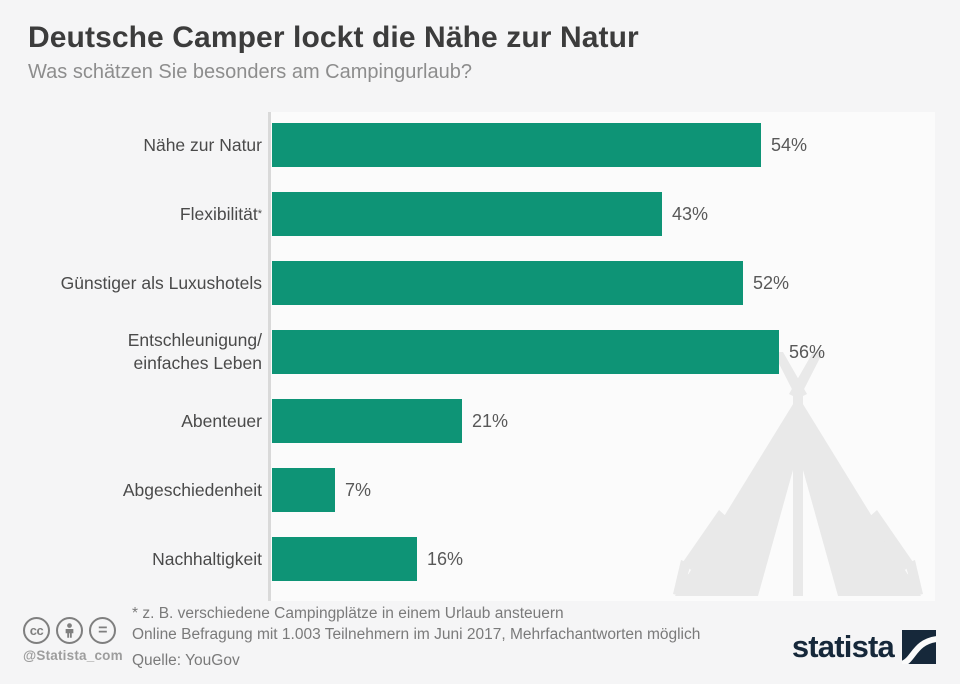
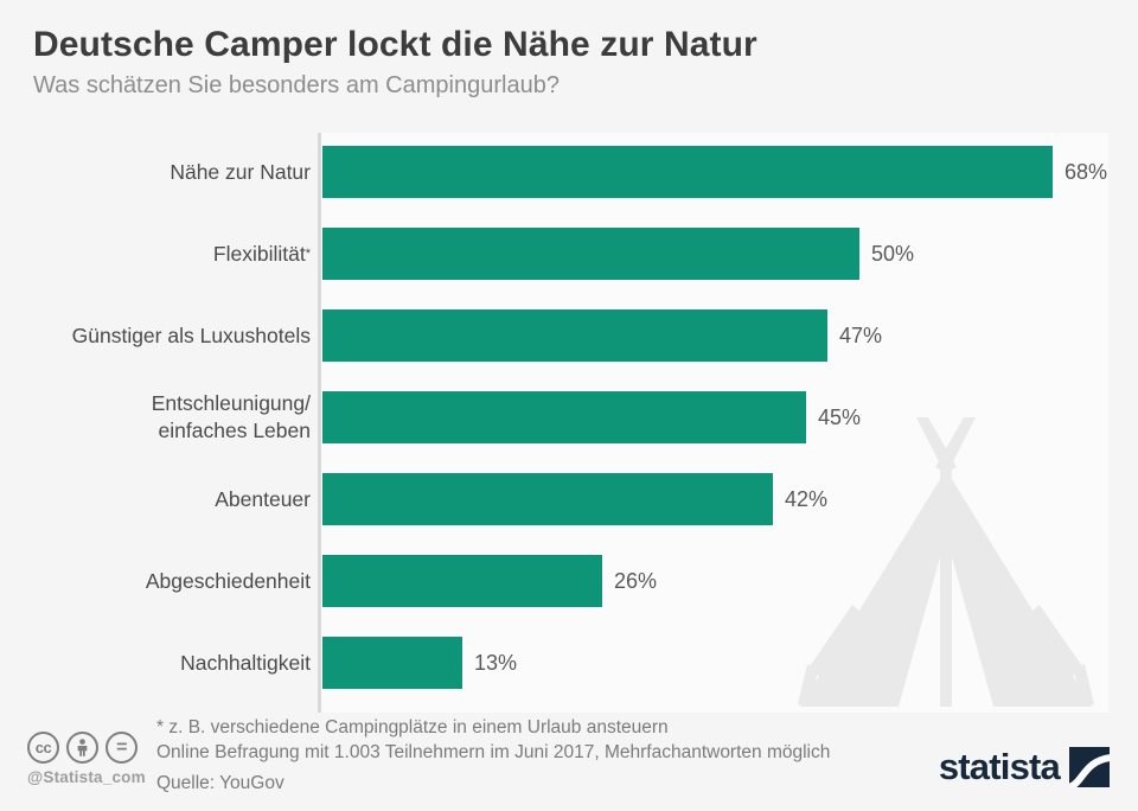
Nähe zur Natur: 54% -> 68%
Flexibilität*: 43% -> 50%
Günstiger als Luxushotels: 52% -> 47%
Entschleunigung/ einfaches Leben: 56% -> 45%
Abenteuer: 21% -> 42%
Abgeschiedenheit: 7% -> 26%
Nachhaltigkeit: 16% -> 13%
